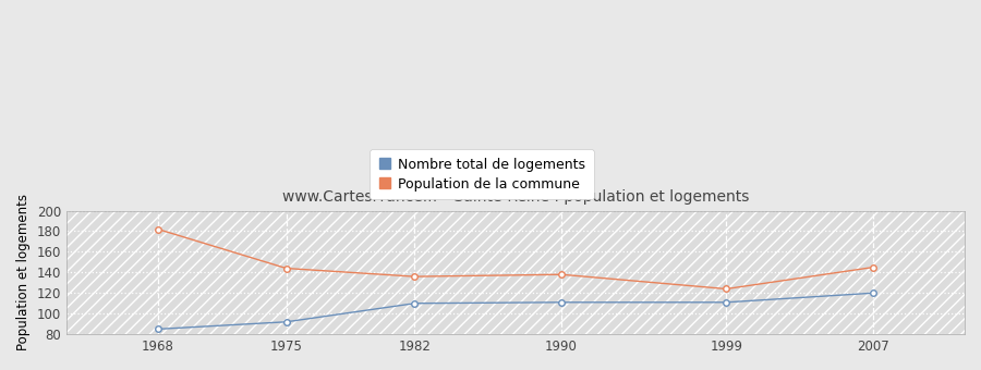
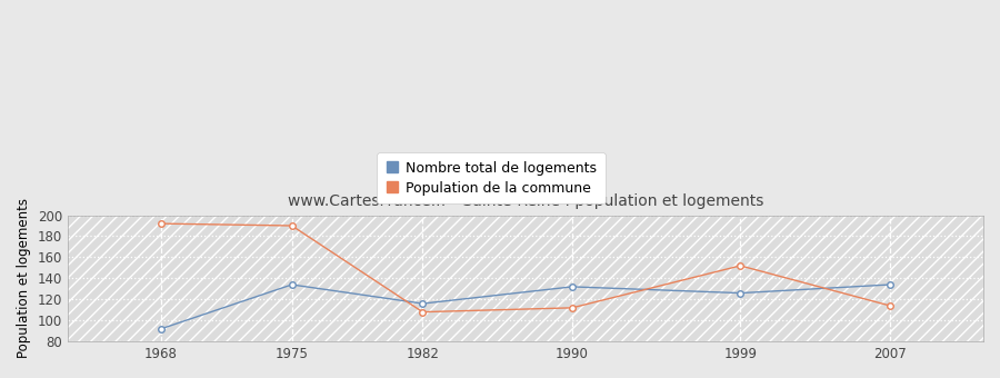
Nombre total de logements/1968: 85 -> 92
Population de la commune/1968: 182 -> 192
Nombre total de logements/1975: 92 -> 134
Population de la commune/1975: 144 -> 190
Nombre total de logements/1982: 110 -> 116
Population de la commune/1982: 136 -> 108
Nombre total de logements/1990: 111 -> 132
Population de la commune/1990: 138 -> 112
Nombre total de logements/1999: 111 -> 126
Population de la commune/1999: 124 -> 152
Nombre total de logements/2007: 120 -> 134
Population de la commune/2007: 145 -> 114
